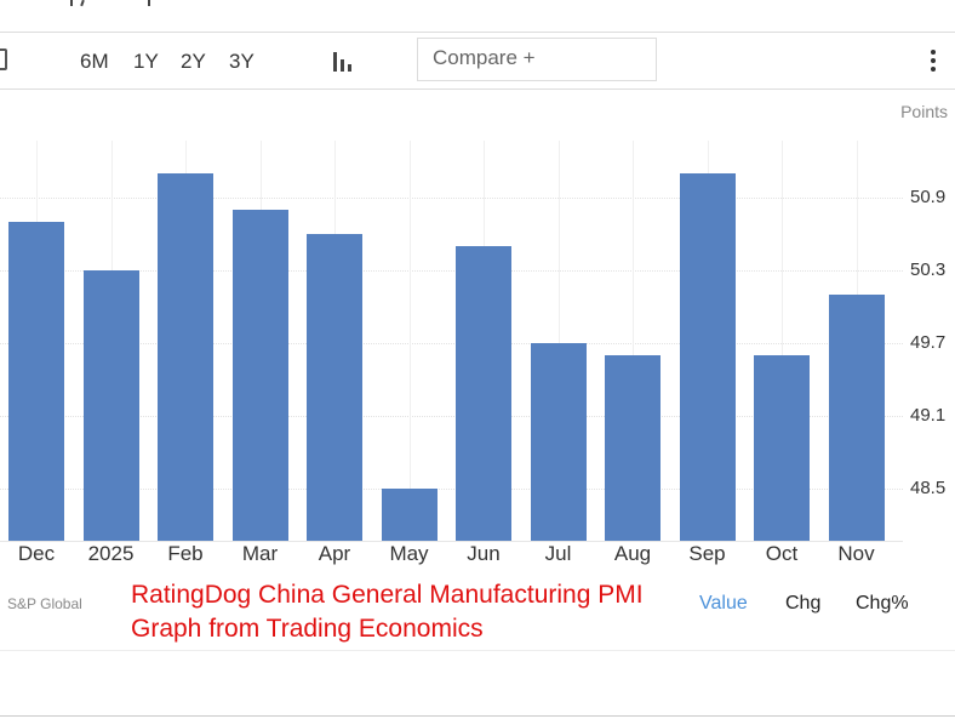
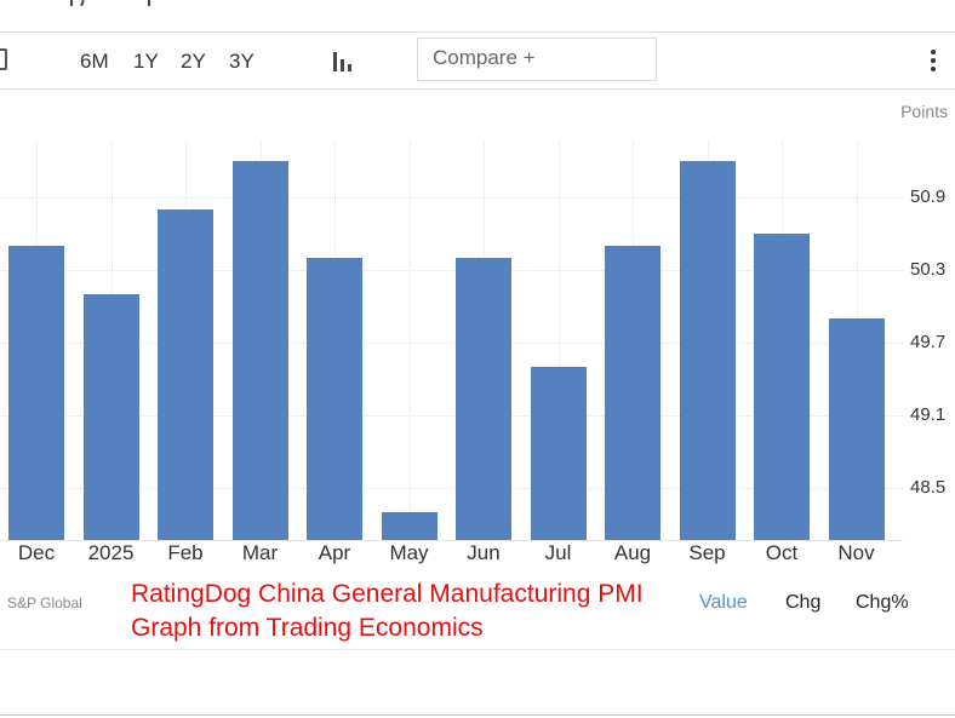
Dec: 50.7 -> 50.5
2025: 50.3 -> 50.1
Feb: 51.1 -> 50.8
Mar: 50.8 -> 51.2
Apr: 50.6 -> 50.4
May: 48.5 -> 48.3
Jun: 50.5 -> 50.4
Jul: 49.7 -> 49.5
Aug: 49.6 -> 50.5
Sep: 51.1 -> 51.2
Oct: 49.6 -> 50.6
Nov: 50.1 -> 49.9
